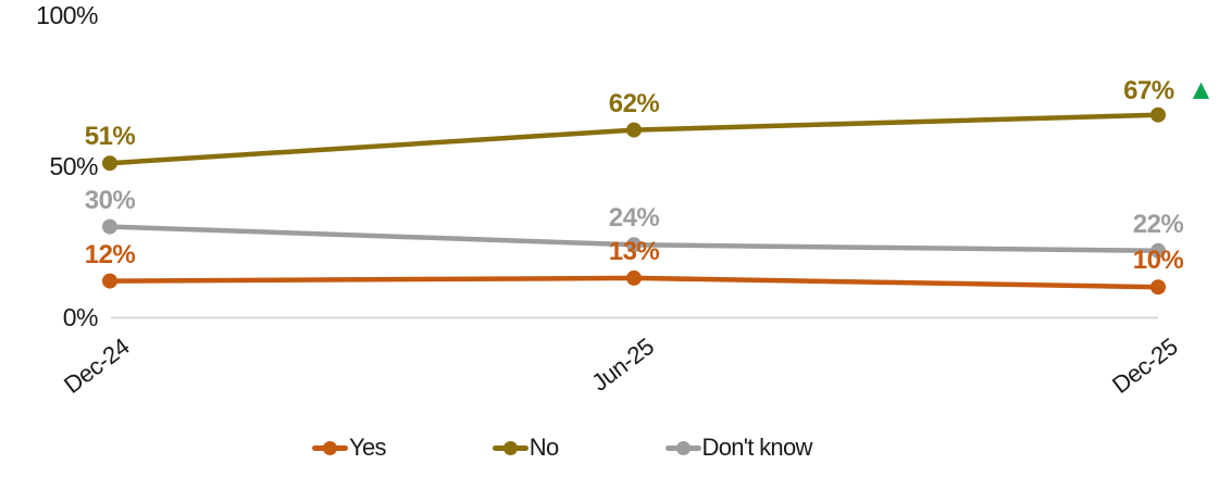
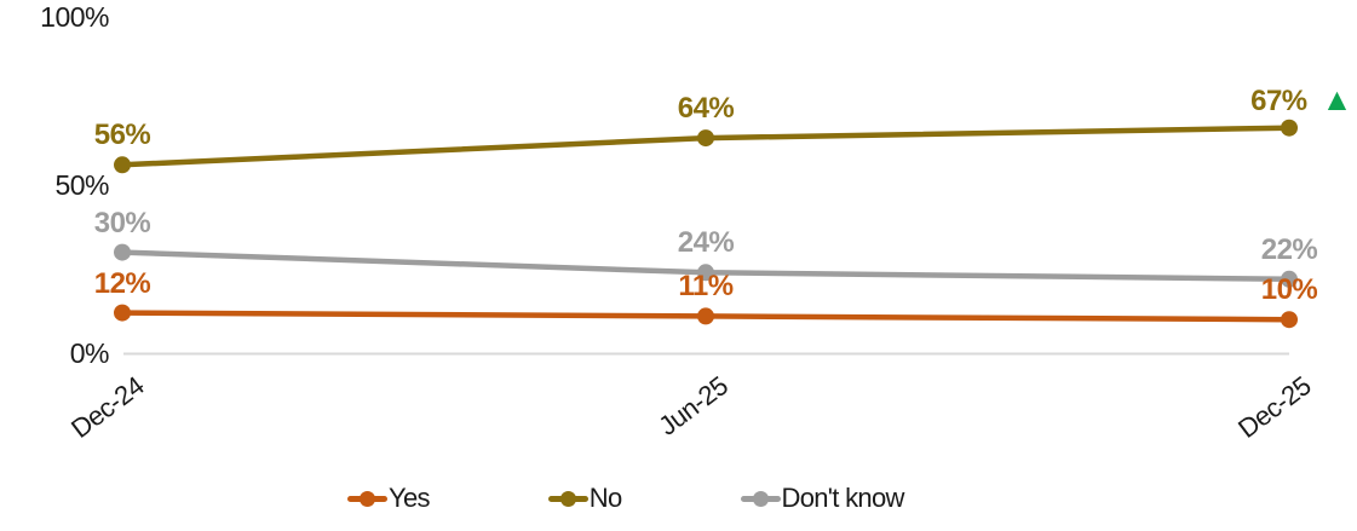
No/Dec-24: 51% -> 56%
Yes/Jun-25: 13% -> 11%
No/Jun-25: 62% -> 64%
